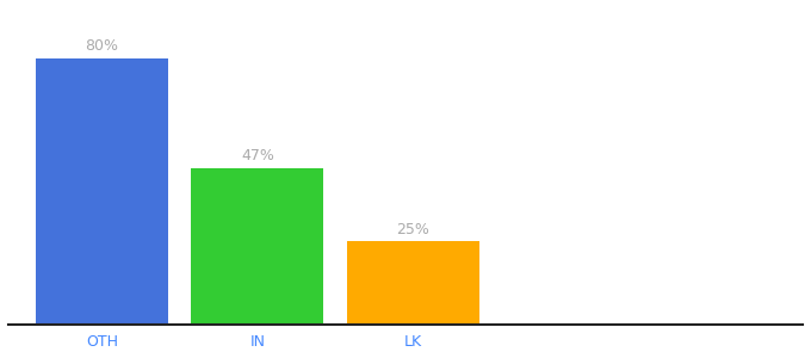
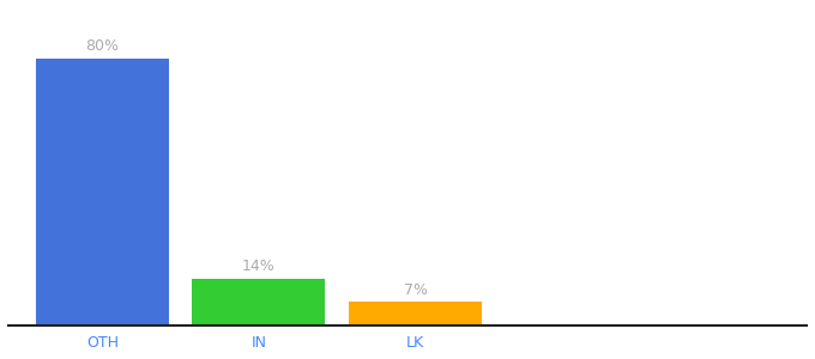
IN: 47% -> 14%
LK: 25% -> 7%
